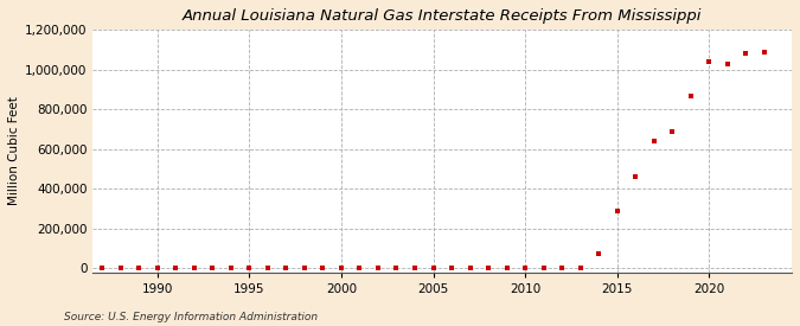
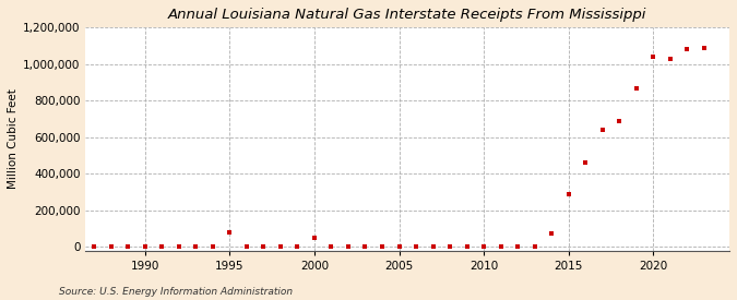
1995: 0 -> 80,000
2000: 0 -> 50,000
